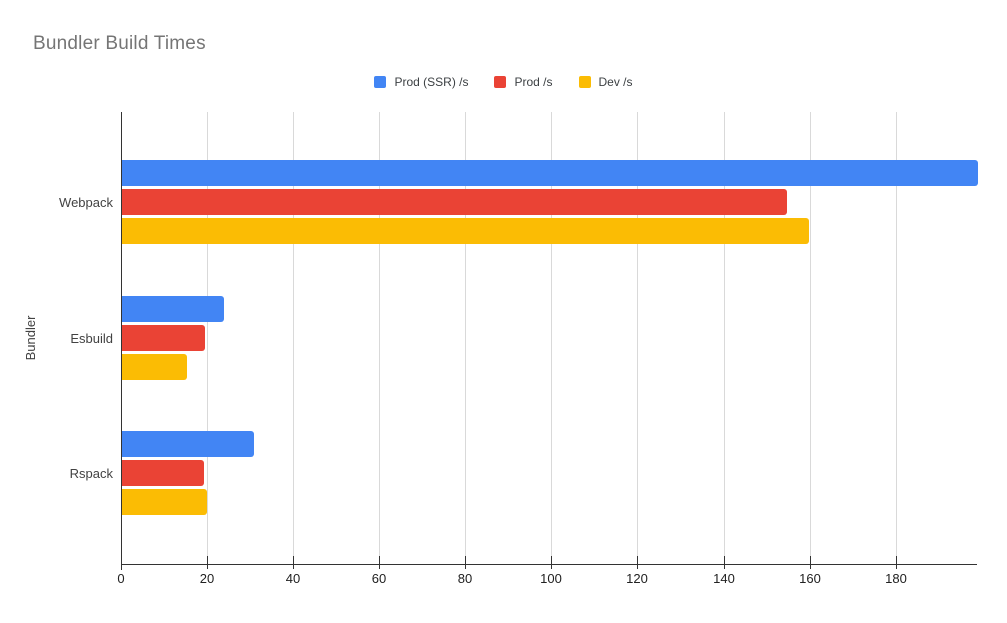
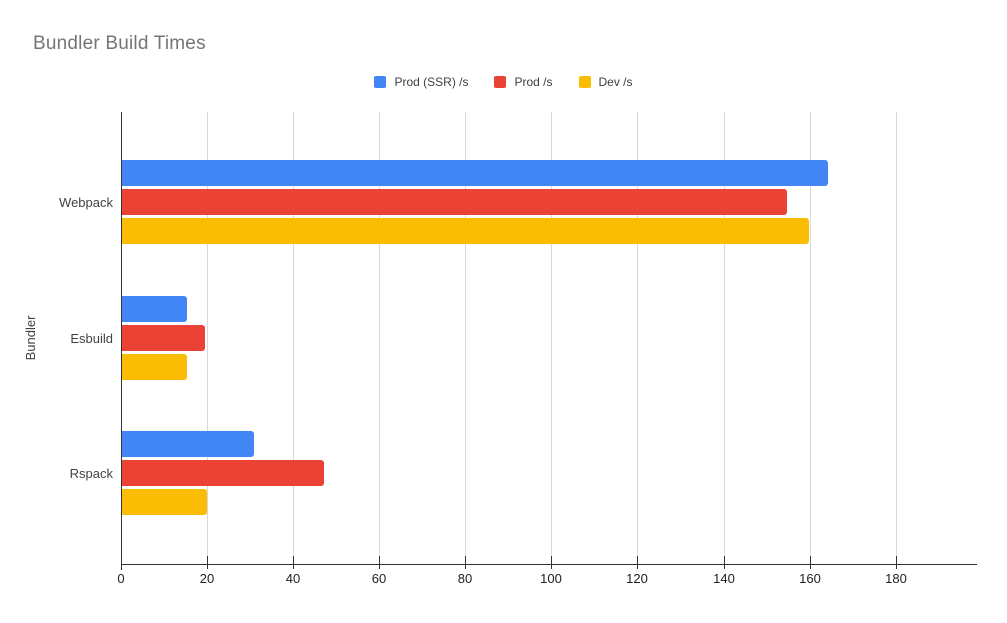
Prod (SSR) /s/Webpack: 199 -> 164
Prod (SSR) /s/Esbuild: 24 -> 15
Prod /s/Rspack: 19 -> 47
